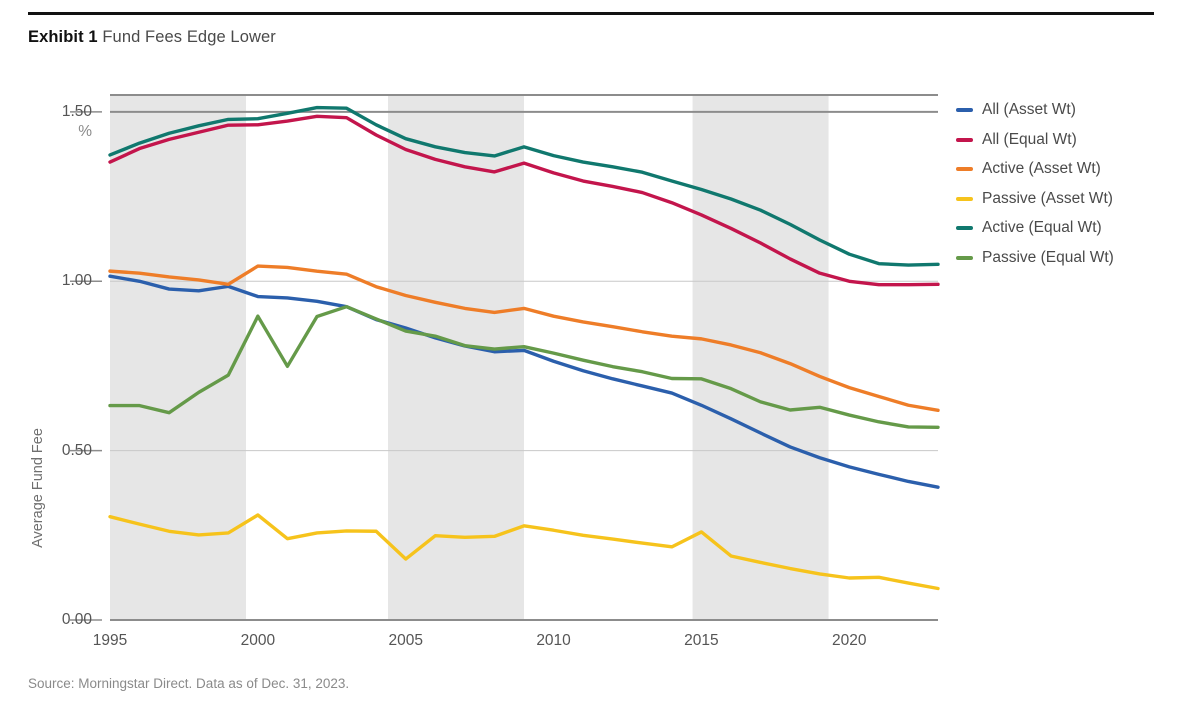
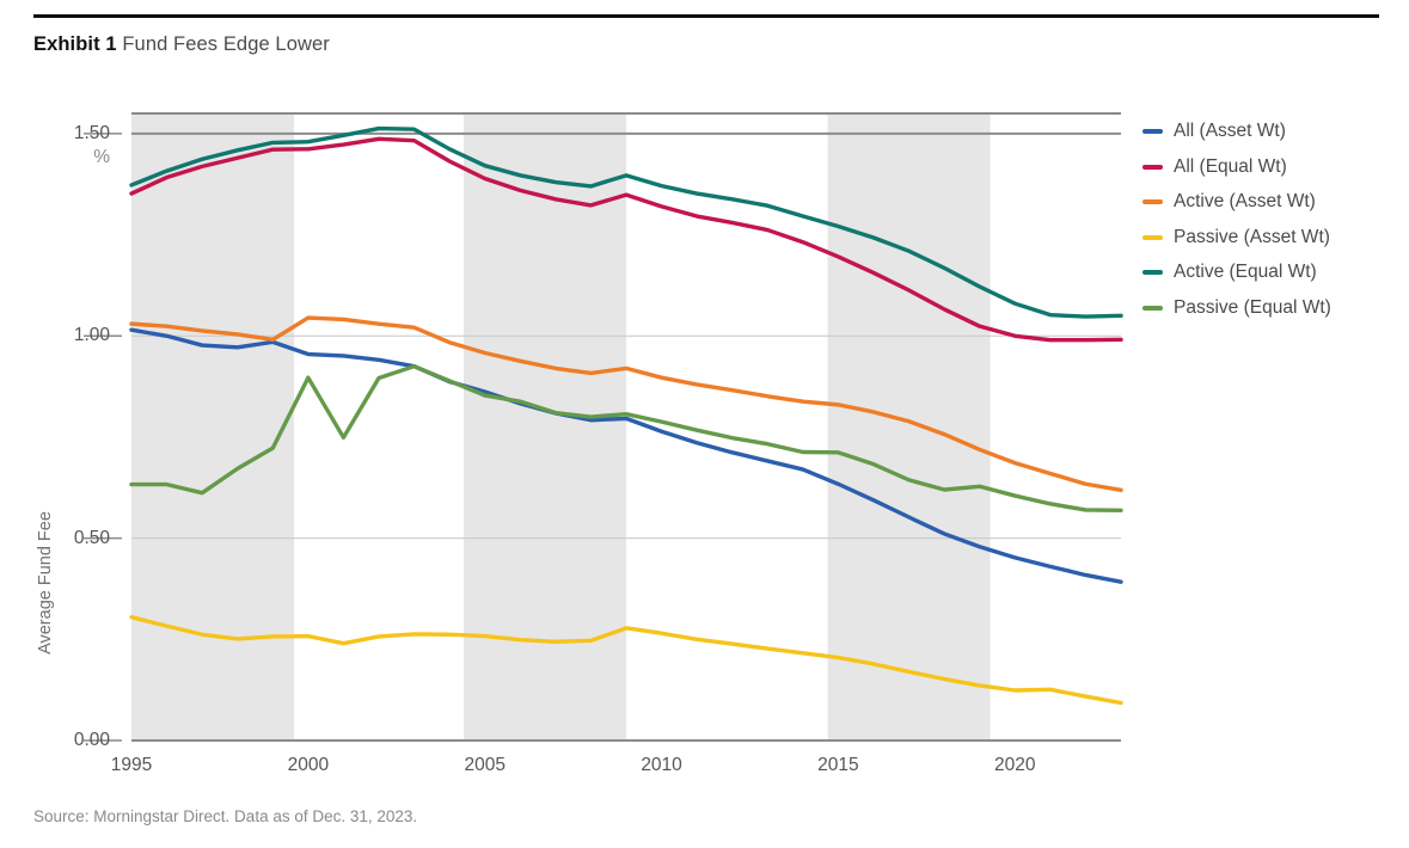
Passive (Asset Wt)/2000: 0.31 -> 0.26
Passive (Asset Wt)/2005: 0.18 -> 0.26
Passive (Asset Wt)/2015: 0.26 -> 0.20
